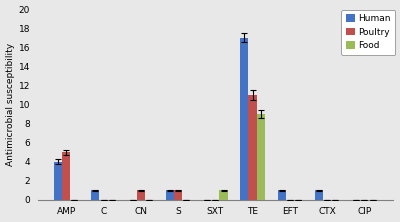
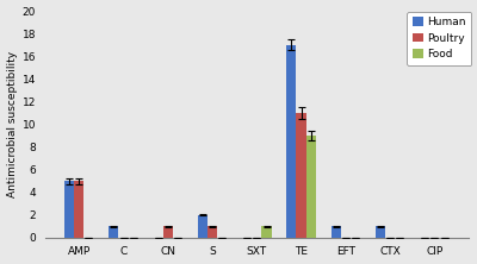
Human/AMP: 4 -> 5
Human/S: 1 -> 2
